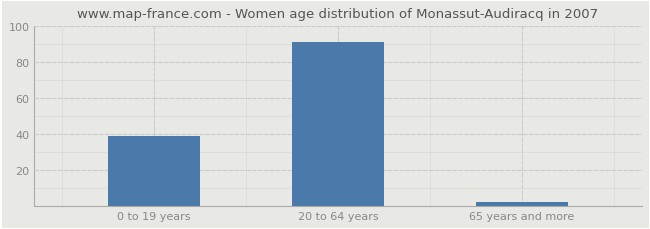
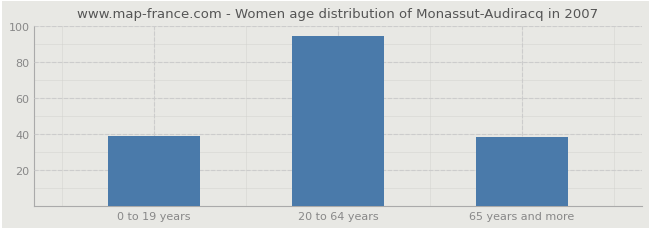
20 to 64 years: 91 -> 94
65 years and more: 2 -> 38
